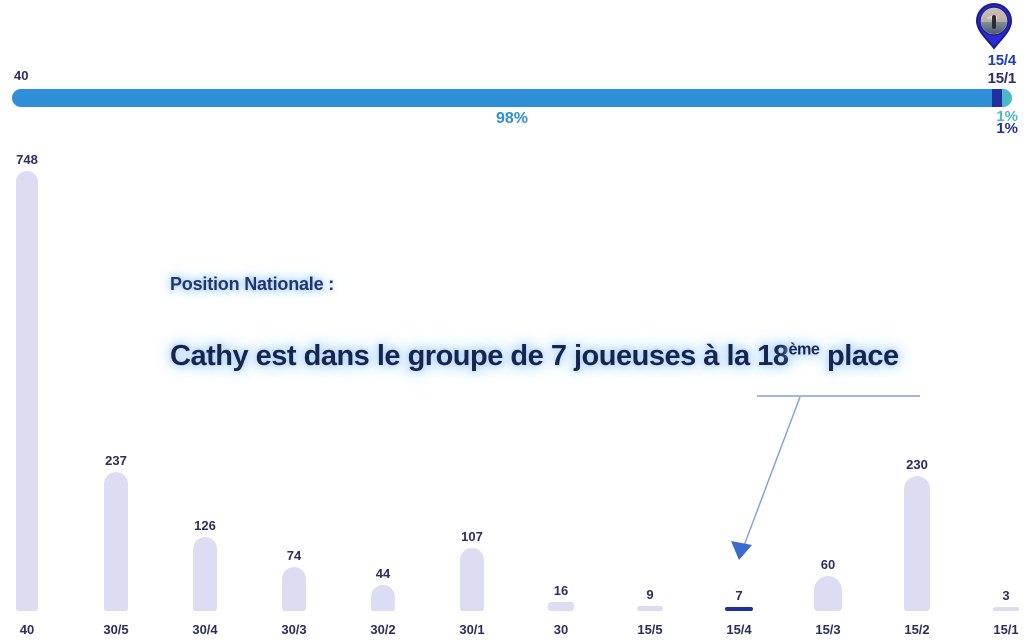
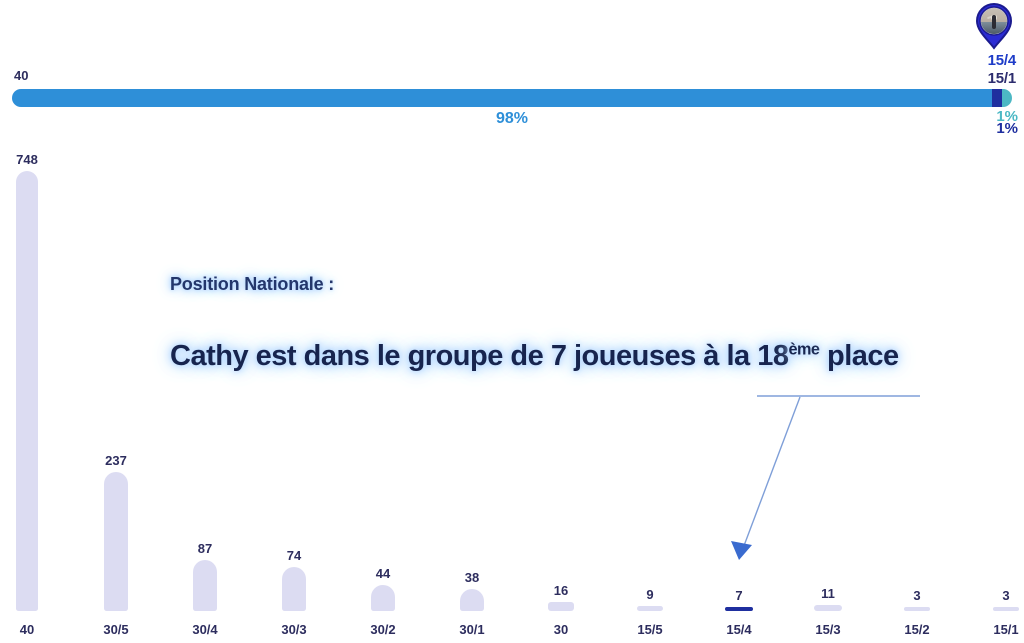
30/4: 126 -> 87
30/1: 107 -> 38
15/3: 60 -> 11
15/2: 230 -> 3
